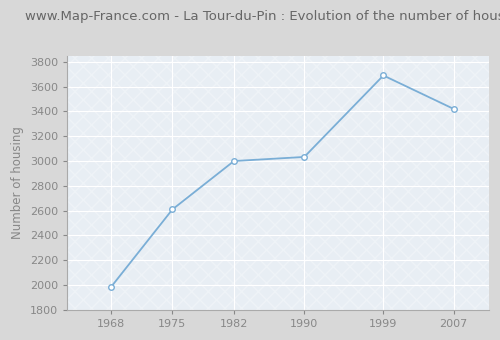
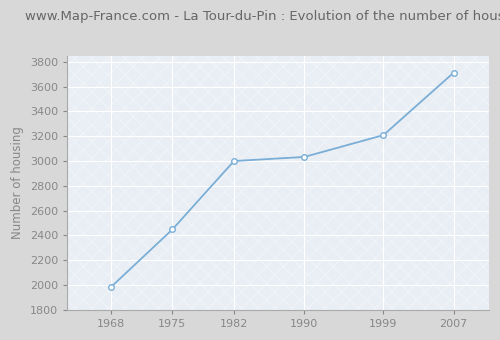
1975: 2610 -> 2450
1999: 3690 -> 3210
2007: 3420 -> 3710
